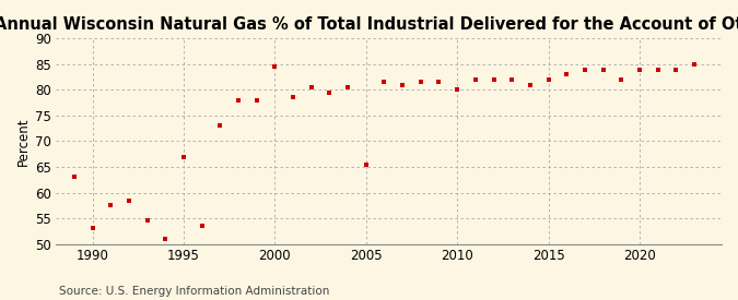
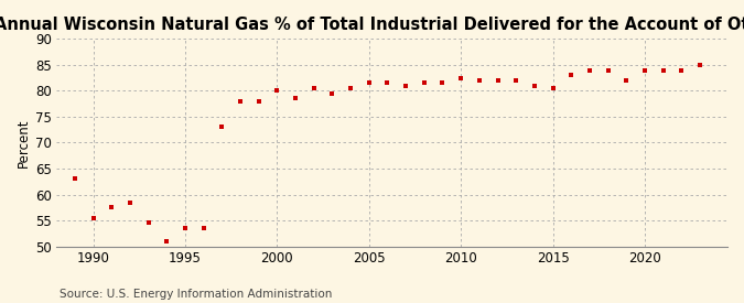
1990: 53.0 -> 55.5
1995: 67.0 -> 53.5
2000: 84.5 -> 80.0
2005: 65.5 -> 81.5
2010: 80.0 -> 82.5
2015: 82.0 -> 80.5
